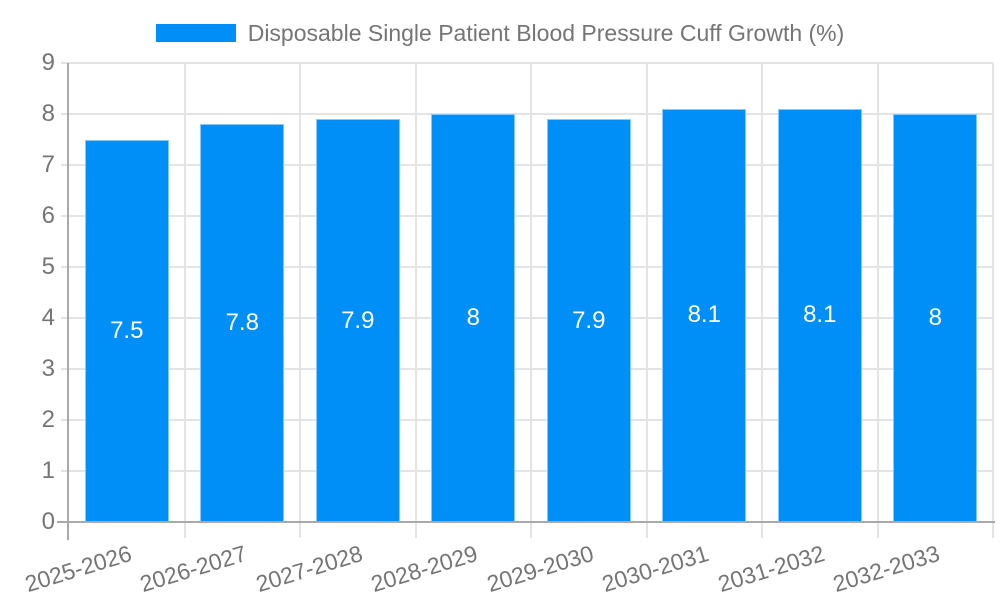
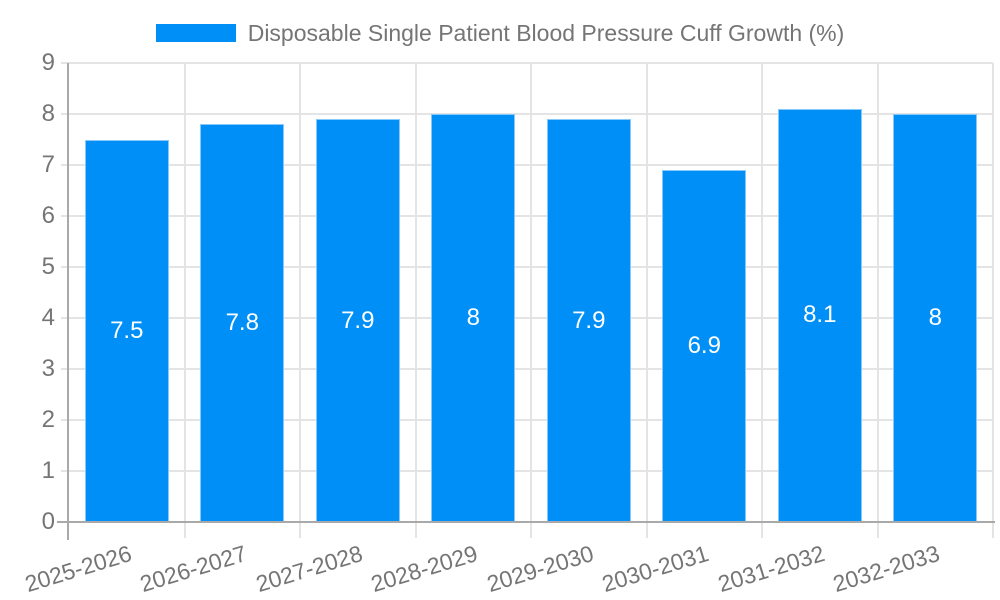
2030-2031: 8.1 -> 6.9
